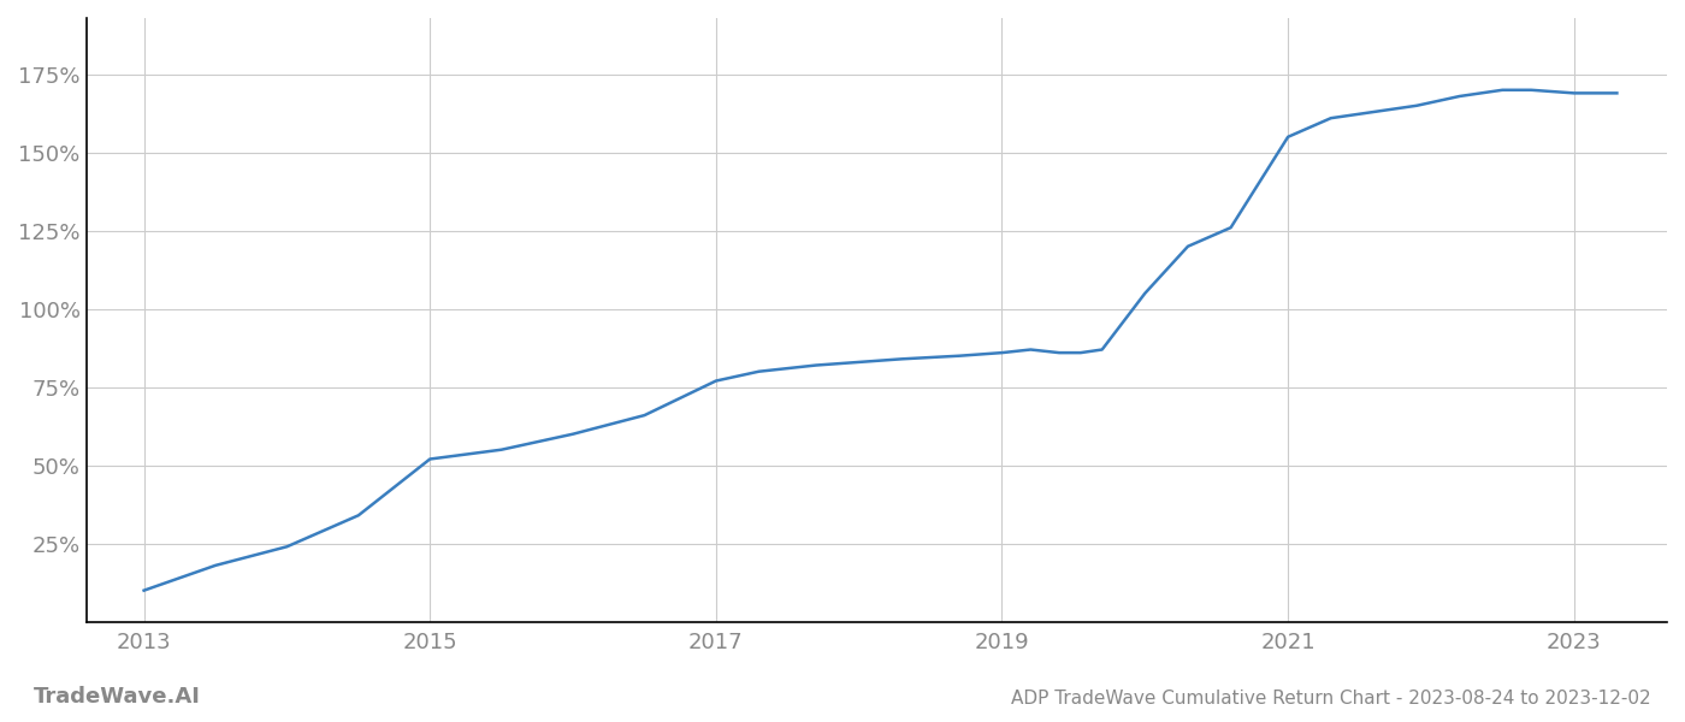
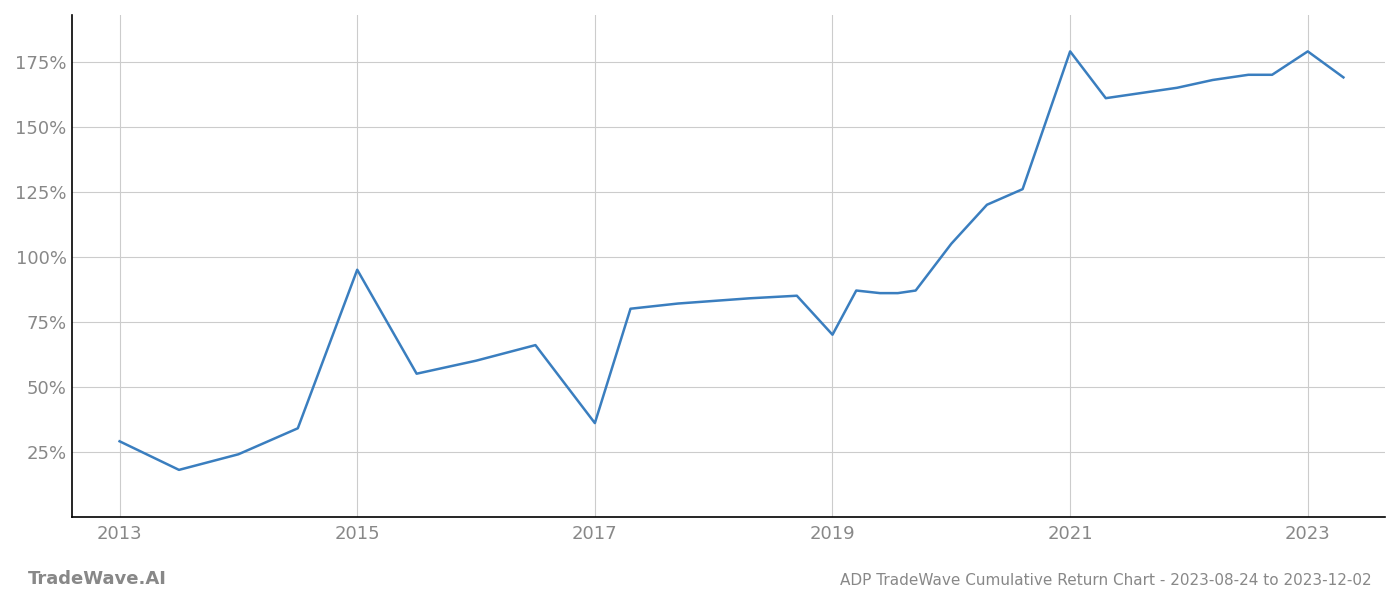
2013: 10% -> 29%
2015: 52% -> 95%
2017: 77% -> 36%
2019: 86% -> 70%
2021: 155% -> 179%
2023: 169% -> 179%
